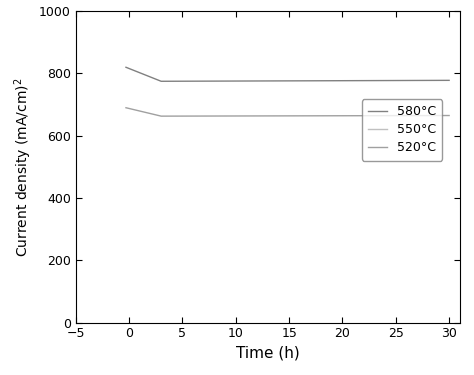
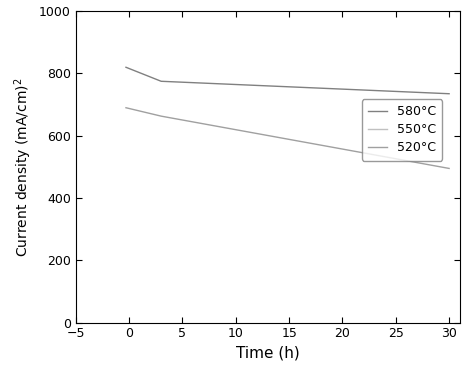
580°C/30: 778 -> 735
520°C/30: 665 -> 495
